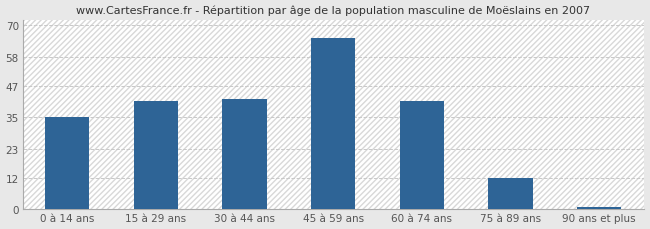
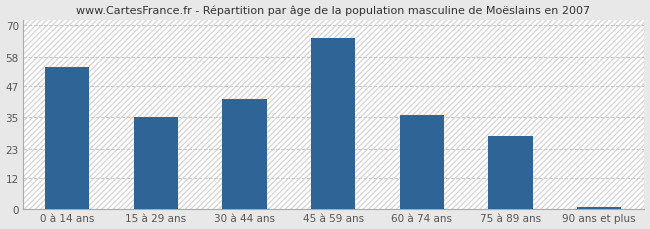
0 à 14 ans: 35 -> 54
15 à 29 ans: 41 -> 35
60 à 74 ans: 41 -> 36
75 à 89 ans: 12 -> 28
